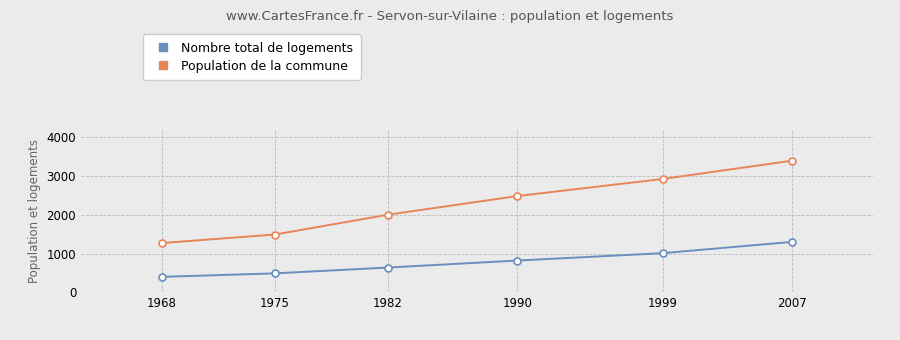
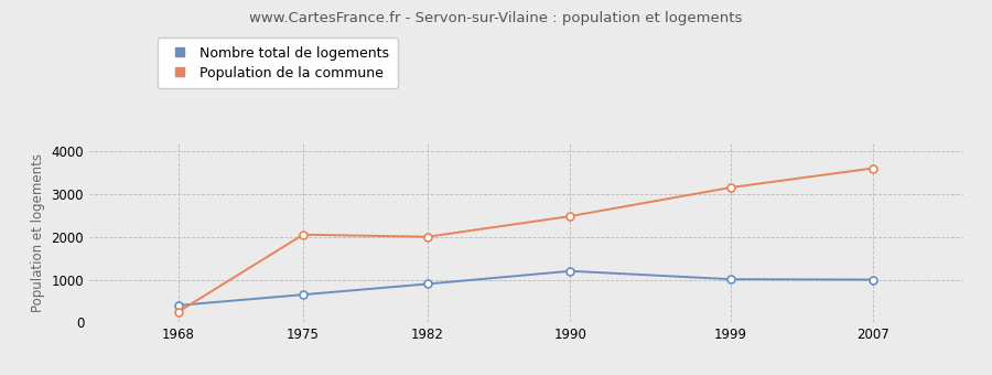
Population de la commune/1968: 1270 -> 250
Nombre total de logements/1975: 490 -> 650
Population de la commune/1975: 1490 -> 2050
Nombre total de logements/1982: 640 -> 900
Nombre total de logements/1990: 820 -> 1200
Population de la commune/1999: 2920 -> 3150
Nombre total de logements/2007: 1300 -> 1000
Population de la commune/2007: 3390 -> 3600
